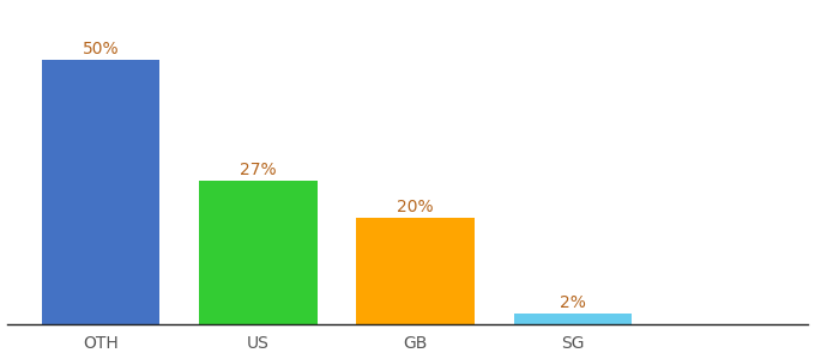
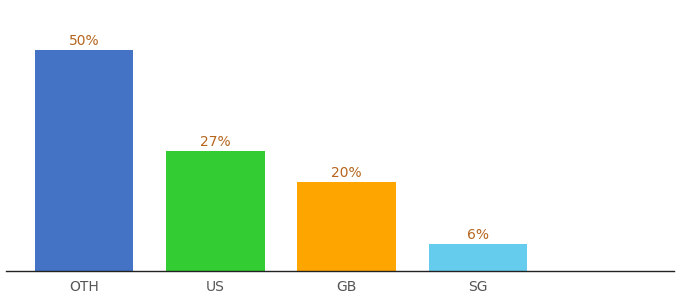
SG: 2% -> 6%
